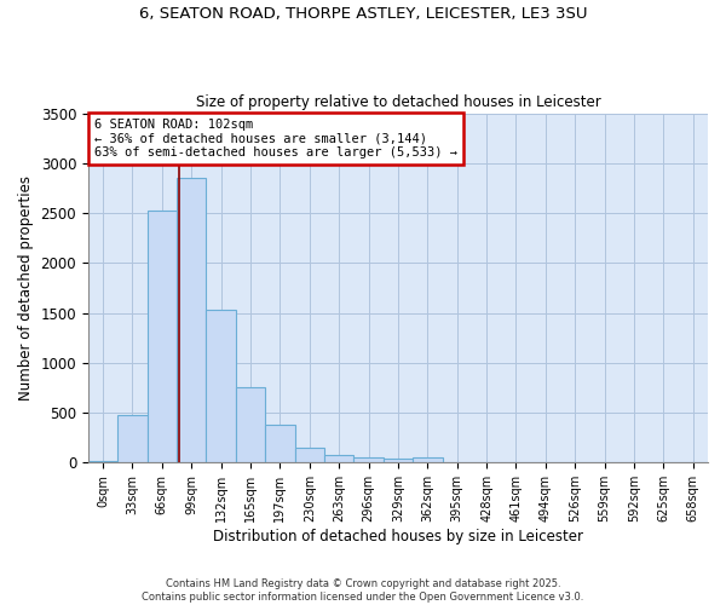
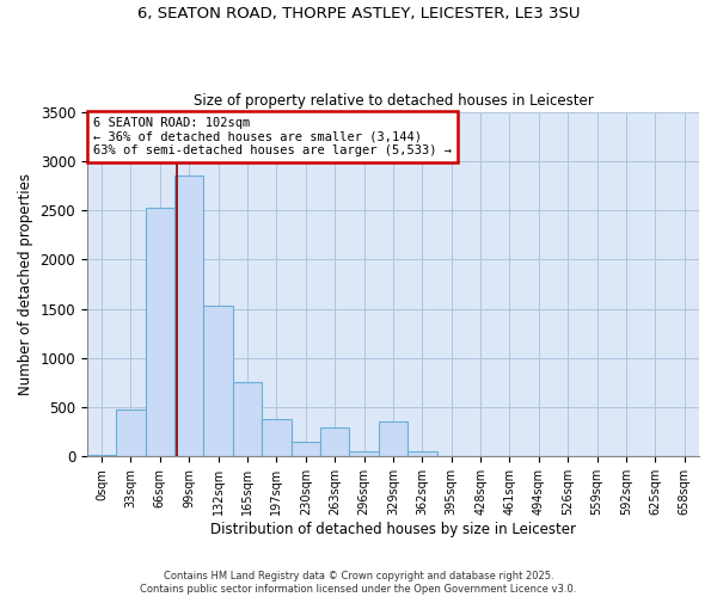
263sqm: 80 -> 300
329sqm: 40 -> 360
